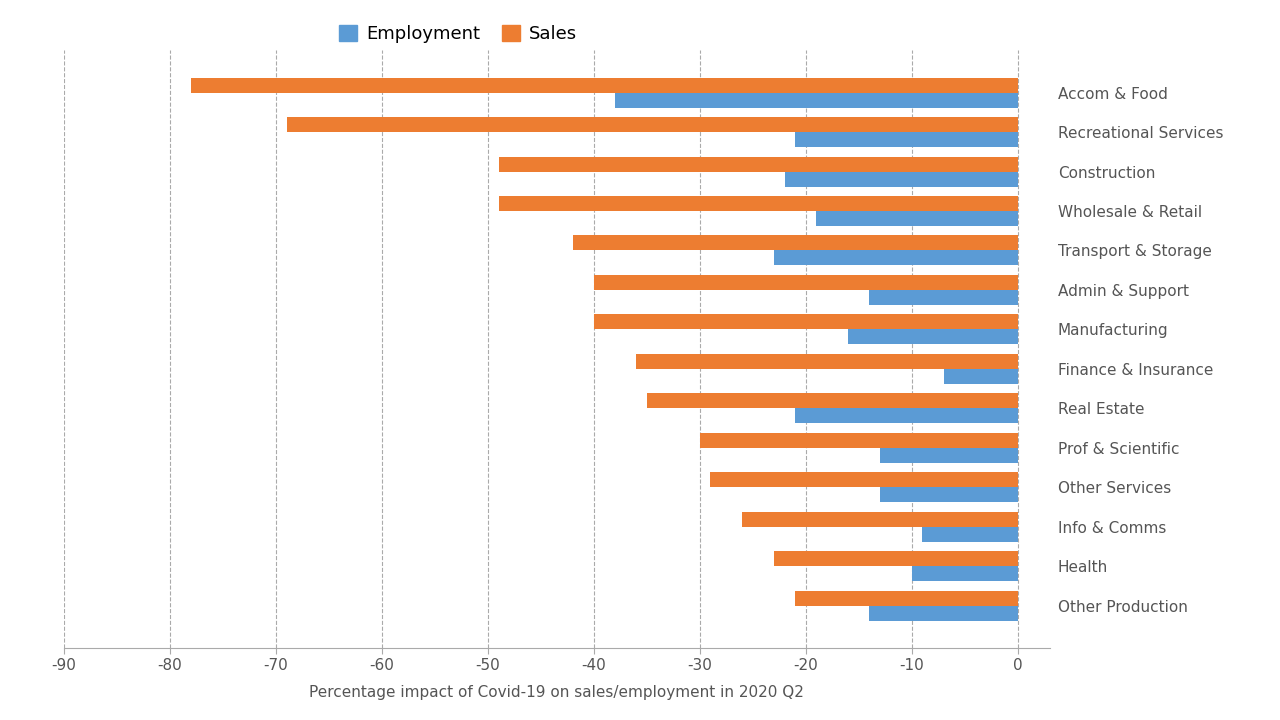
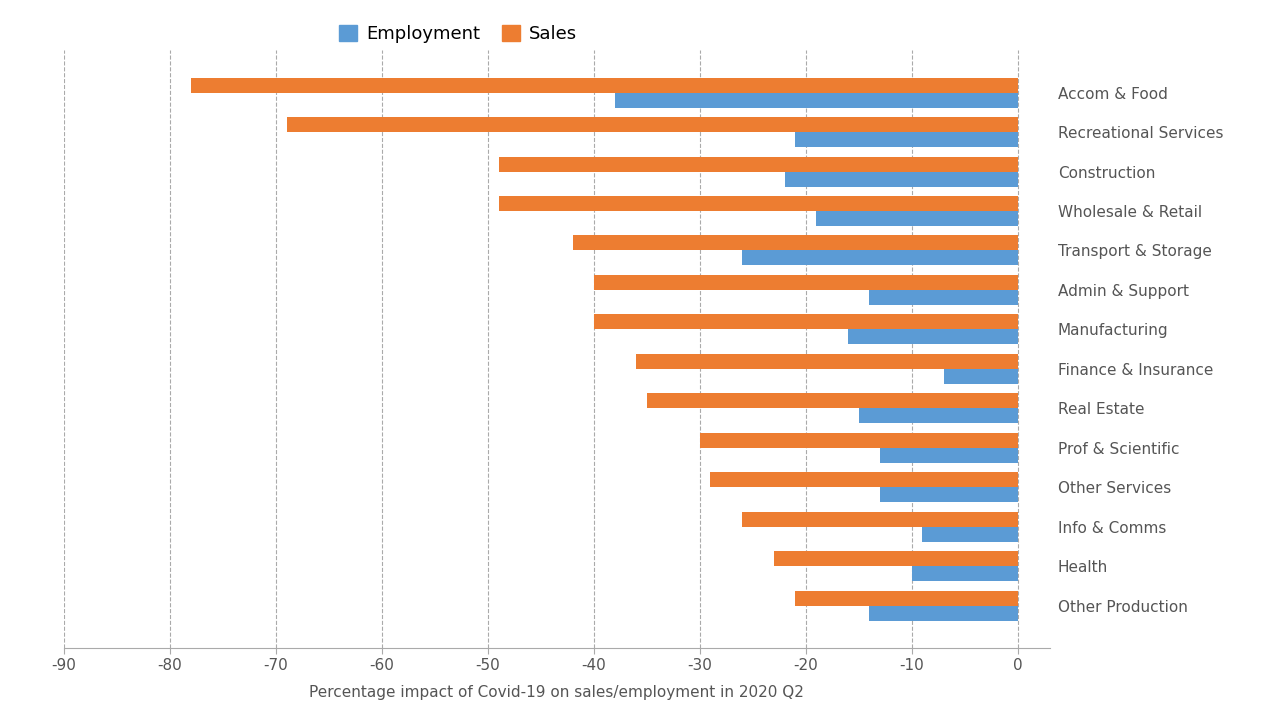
Employment/Transport & Storage: -23 -> -26
Employment/Real Estate: -21 -> -15
